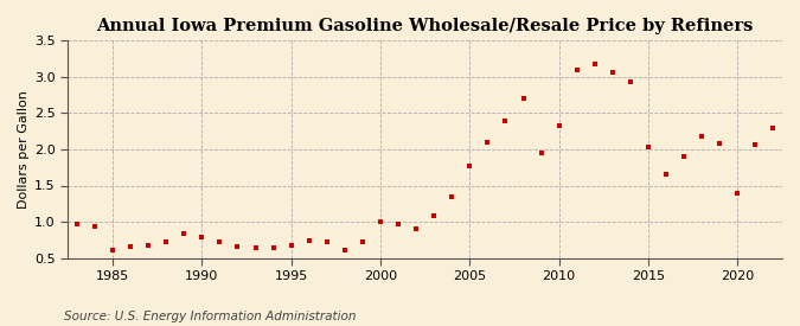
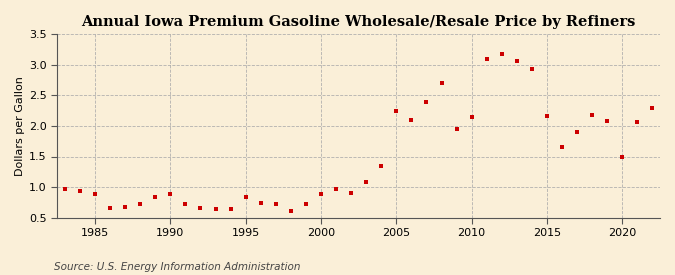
1985: 0.61 -> 0.88
1990: 0.79 -> 0.88
1995: 0.67 -> 0.84
2000: 1.00 -> 0.88
2005: 1.77 -> 2.24
2010: 2.32 -> 2.14
2015: 2.03 -> 2.16
2020: 1.40 -> 1.50
